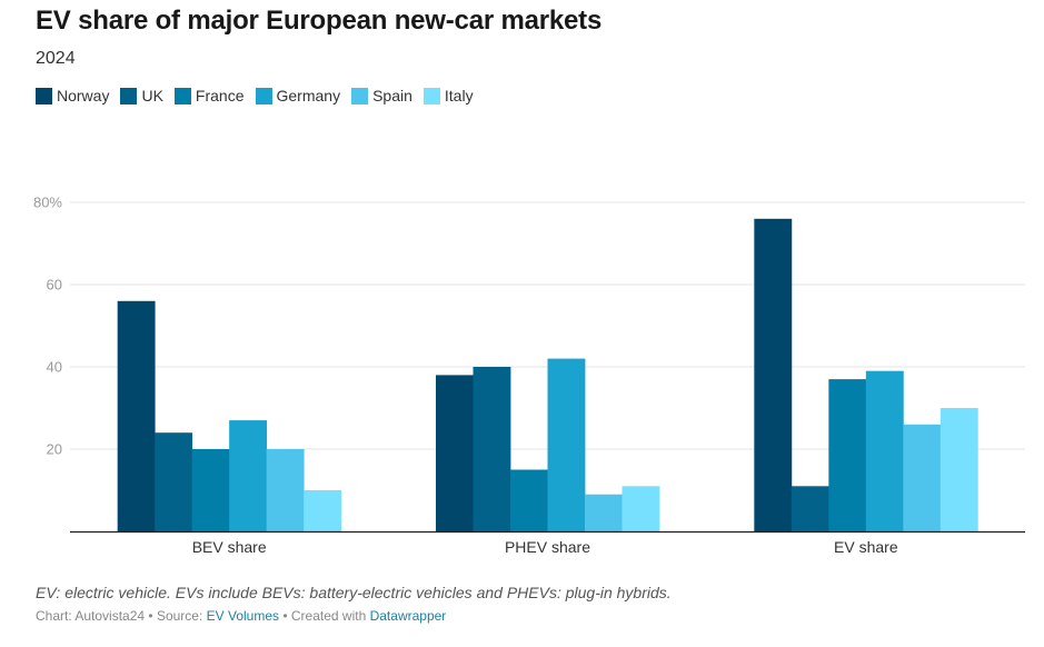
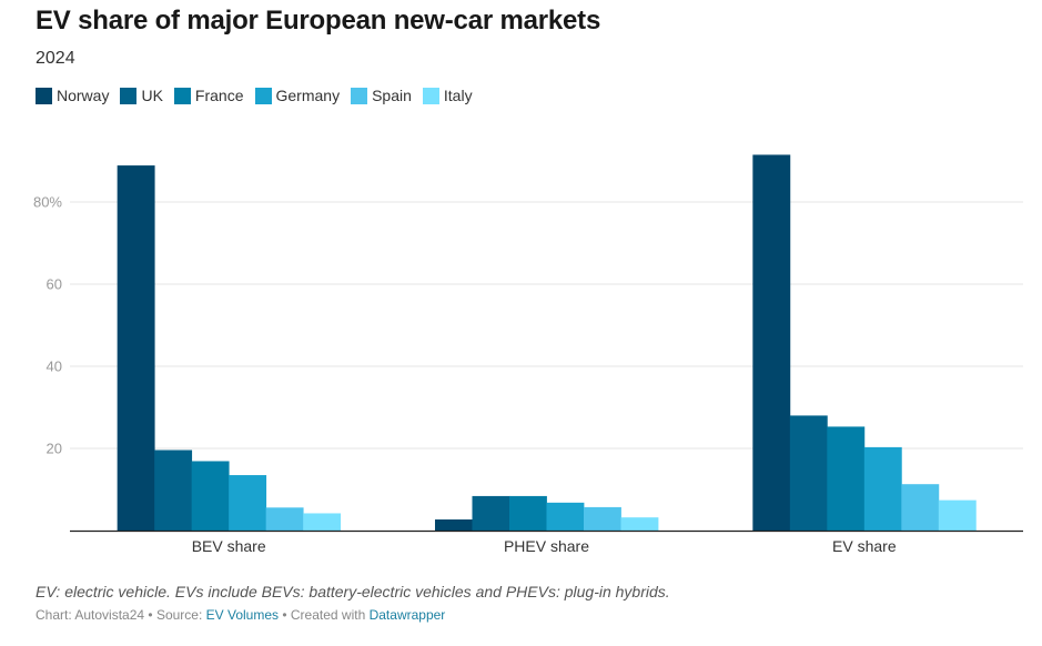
Norway/BEV share: 56% -> 89%
UK/BEV share: 24% -> 20%
France/BEV share: 20% -> 17%
Germany/BEV share: 27% -> 14%
Spain/BEV share: 20% -> 6%
Italy/BEV share: 10% -> 4%
Norway/PHEV share: 38% -> 3%
UK/PHEV share: 40% -> 8%
France/PHEV share: 15% -> 8%
Germany/PHEV share: 42% -> 7%
Spain/PHEV share: 9% -> 6%
Italy/PHEV share: 11% -> 3%
Norway/EV share: 76% -> 92%
UK/EV share: 11% -> 28%
France/EV share: 37% -> 25%
Germany/EV share: 39% -> 20%
Spain/EV share: 26% -> 11%
Italy/EV share: 30% -> 7%
